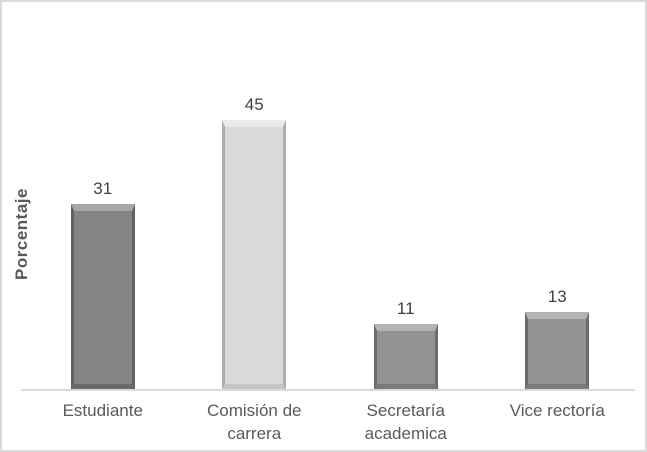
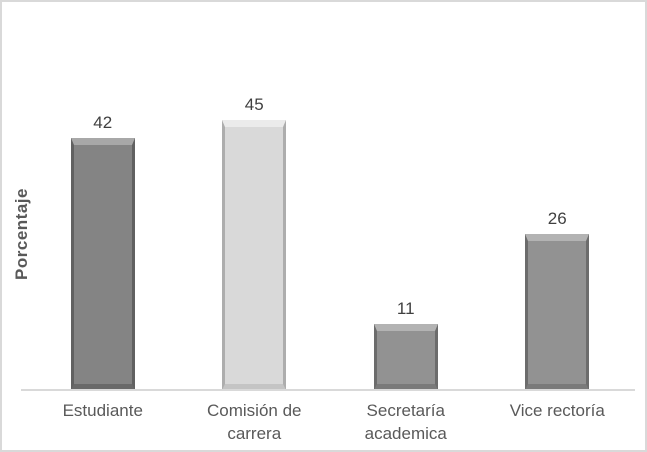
Estudiante: 31 -> 42
Vice rectoría: 13 -> 26
